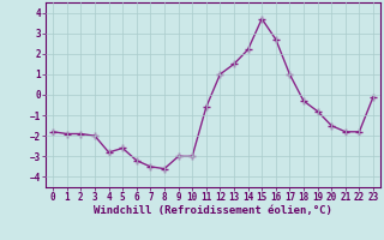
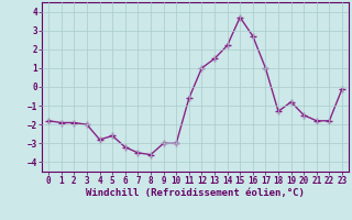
18: -0.3 -> -1.3
